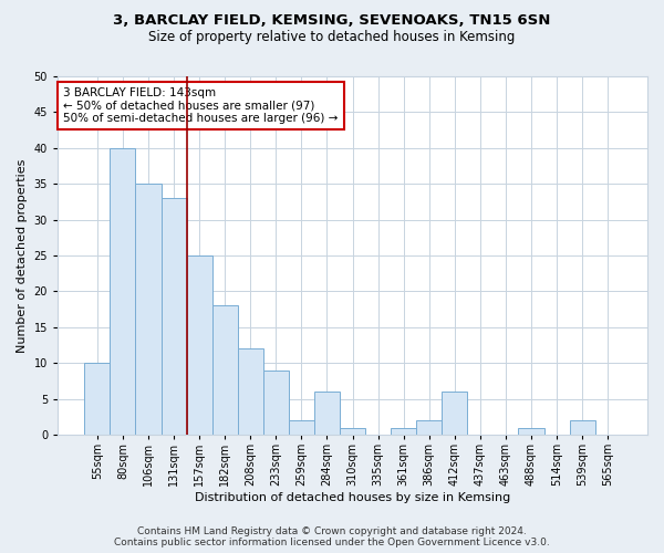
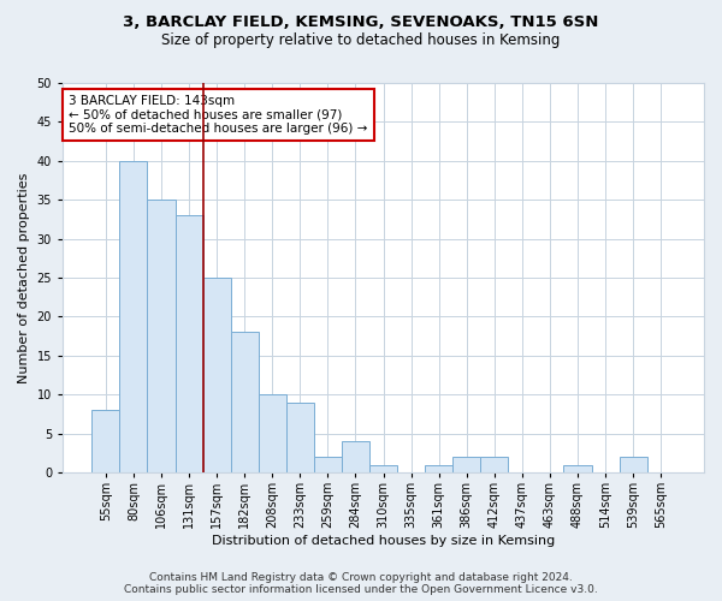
55sqm: 10 -> 8
208sqm: 12 -> 10
284sqm: 6 -> 4
412sqm: 6 -> 2
